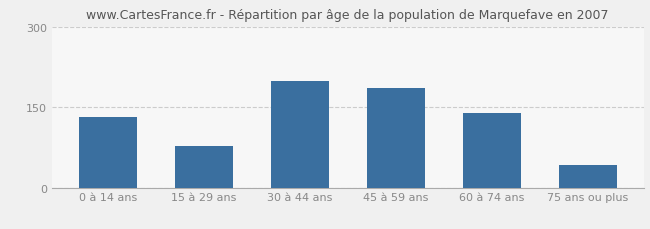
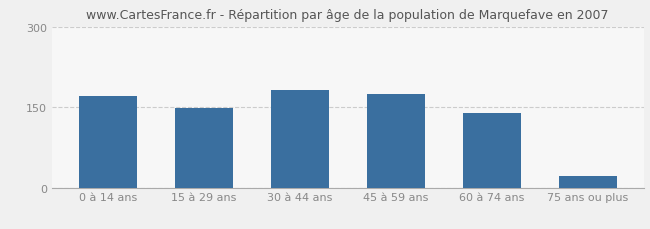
0 à 14 ans: 132 -> 170
15 à 29 ans: 78 -> 148
30 à 44 ans: 198 -> 181
45 à 59 ans: 186 -> 175
75 ans ou plus: 42 -> 22
